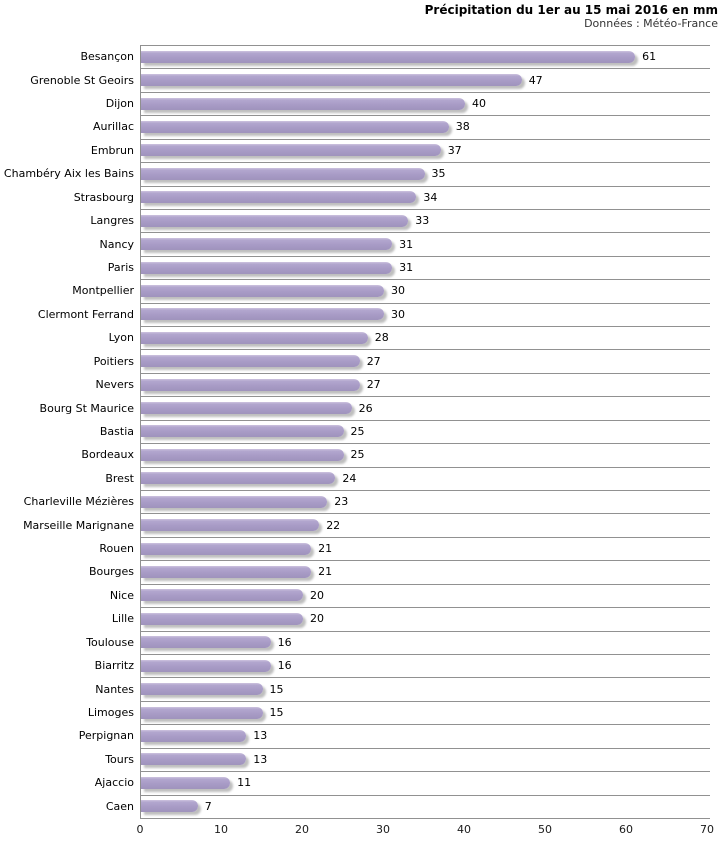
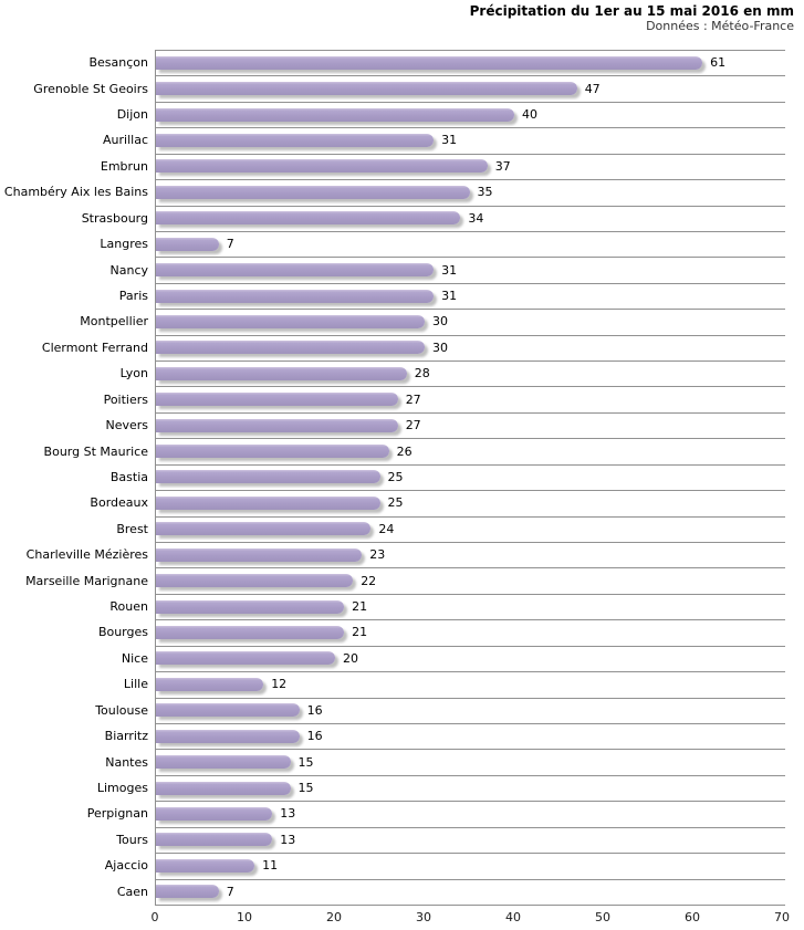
Aurillac: 38 -> 31
Langres: 33 -> 7
Lille: 20 -> 12
